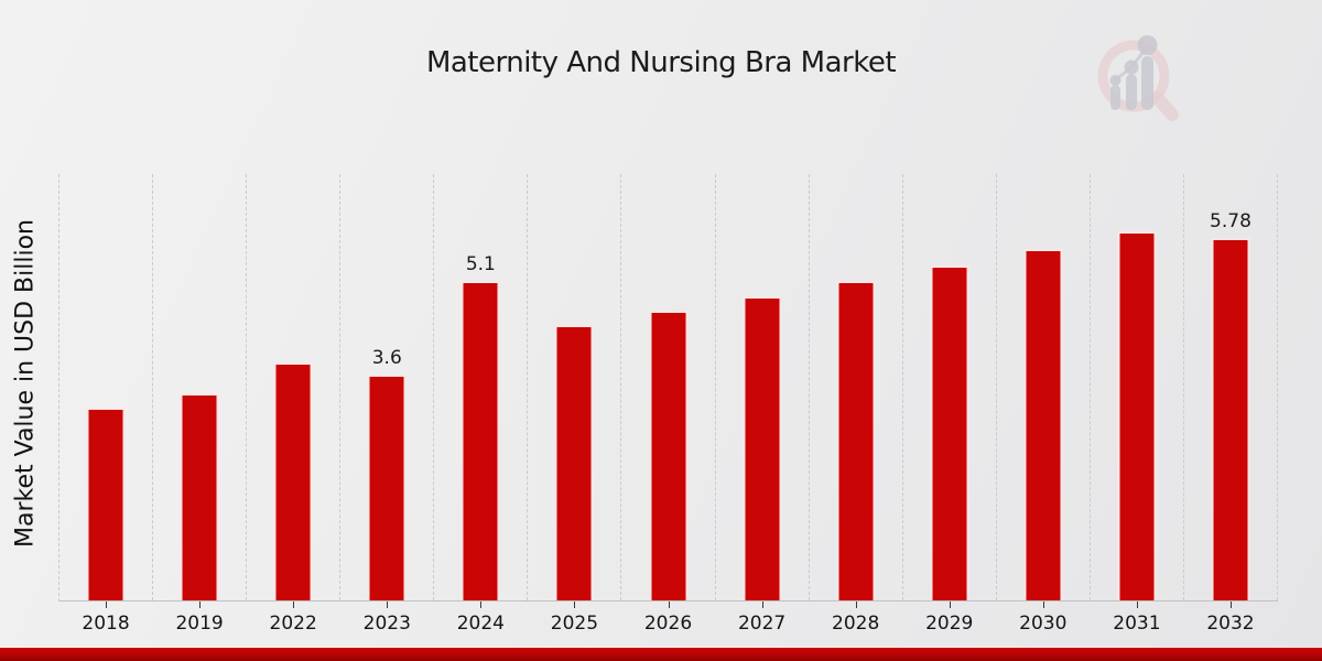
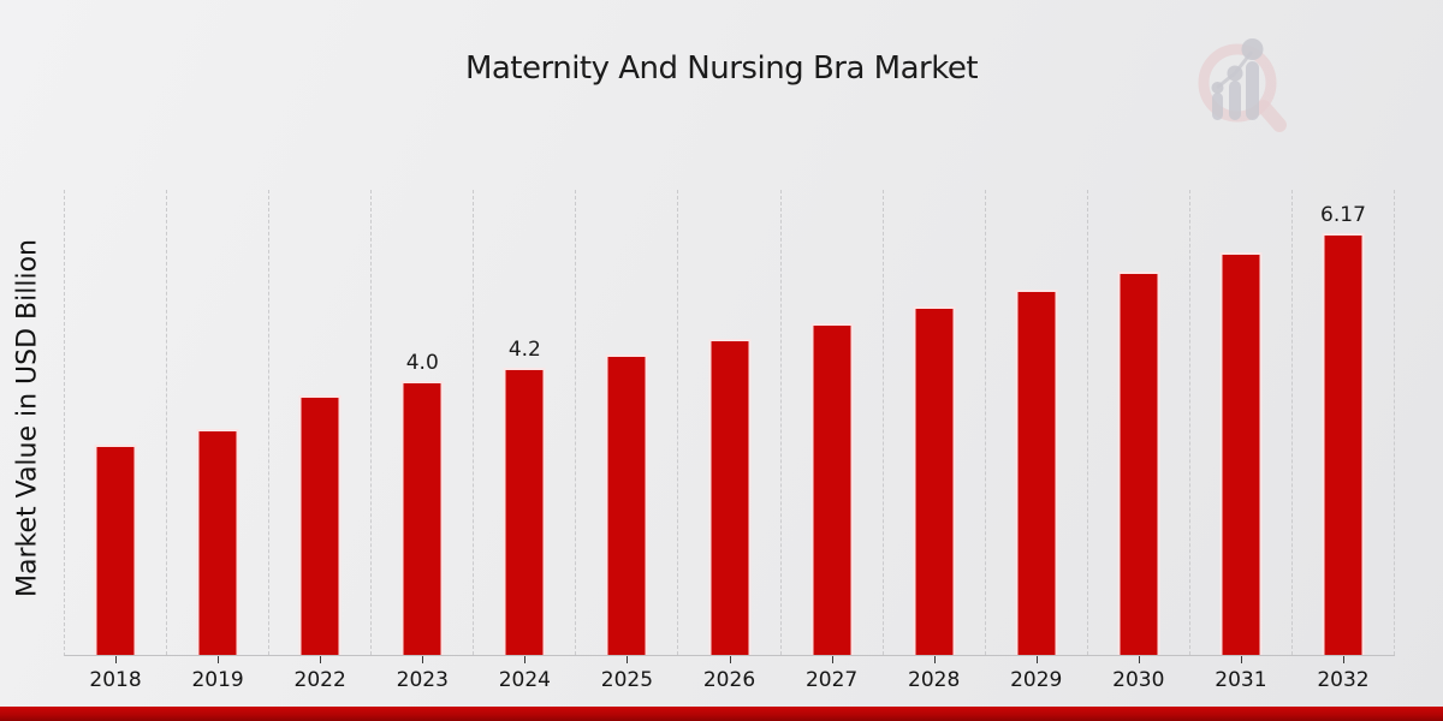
2023: 3.6 -> 4.0
2024: 5.1 -> 4.2
2032: 5.78 -> 6.17
